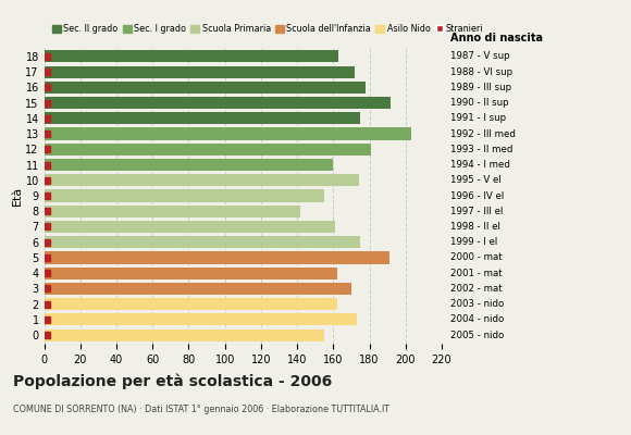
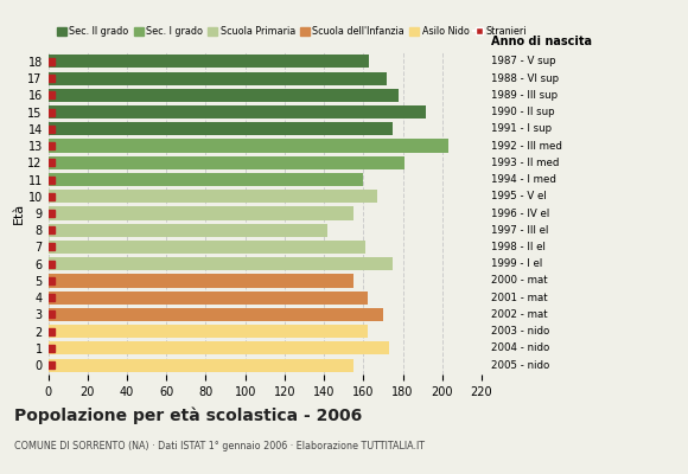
10: 174 -> 167
5: 191 -> 155
